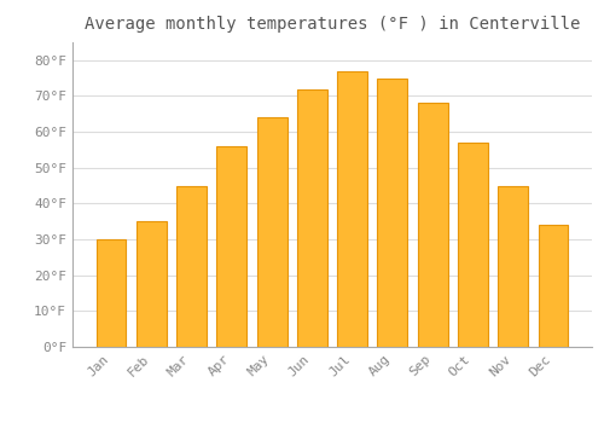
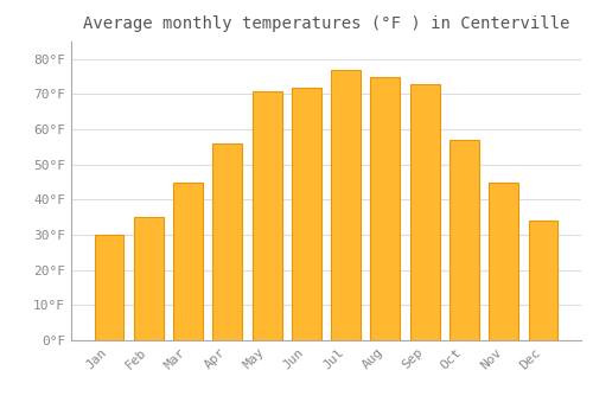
May: 64°F -> 71°F
Sep: 68°F -> 73°F
